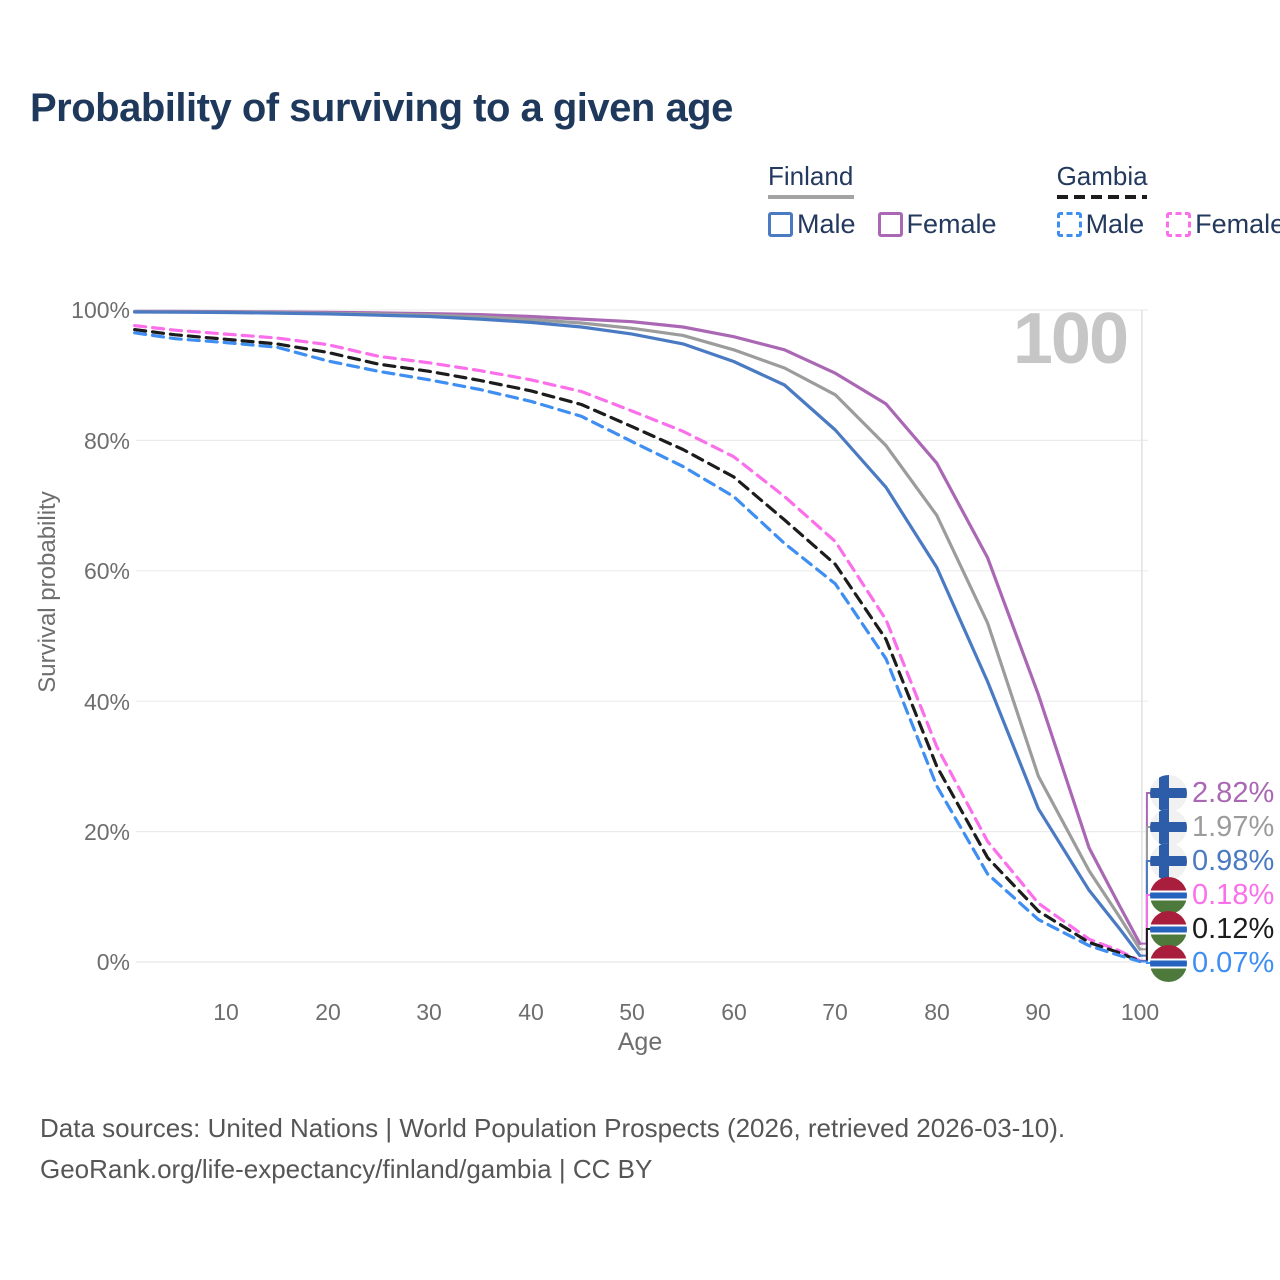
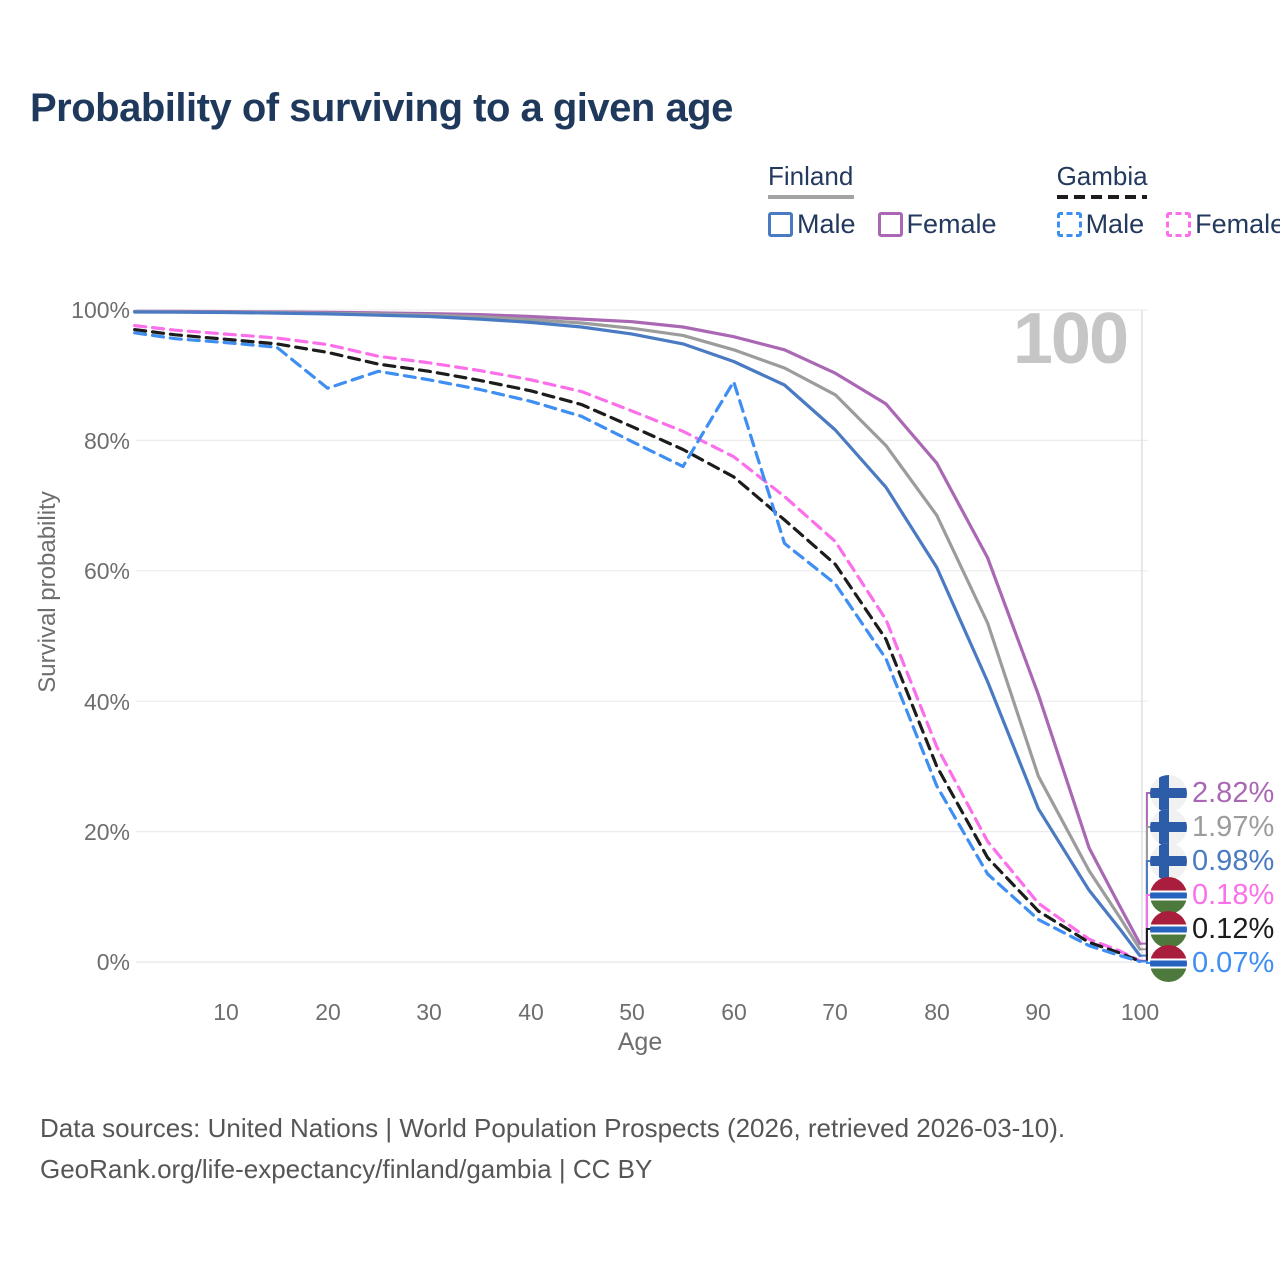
Gambia Male/20: 92% -> 88%
Gambia Male/60: 71% -> 89%
